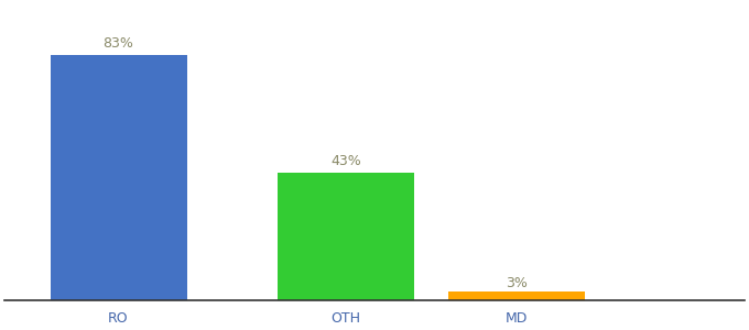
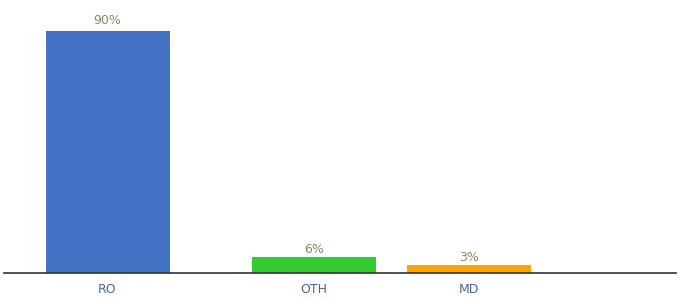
RO: 83% -> 90%
OTH: 43% -> 6%
